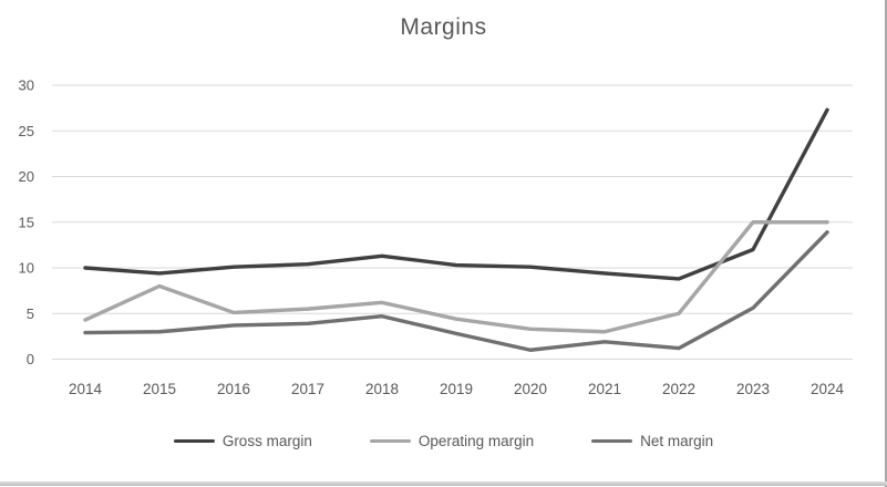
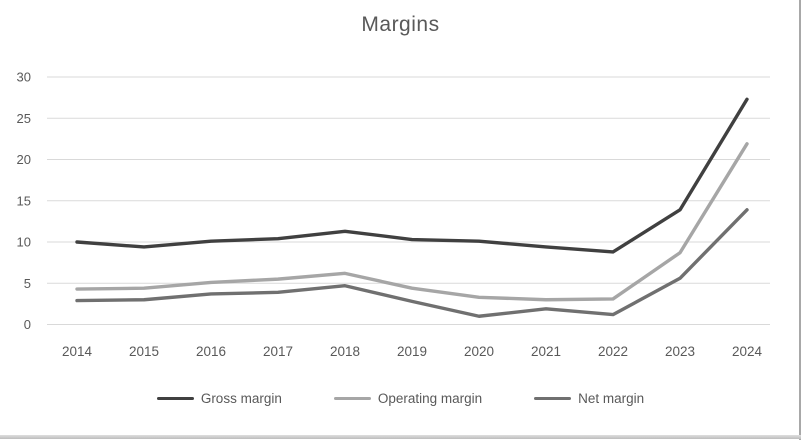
Operating margin/2015: 8 -> 4
Operating margin/2022: 5 -> 3
Gross margin/2023: 12 -> 14
Operating margin/2023: 15 -> 9
Operating margin/2024: 15 -> 22
